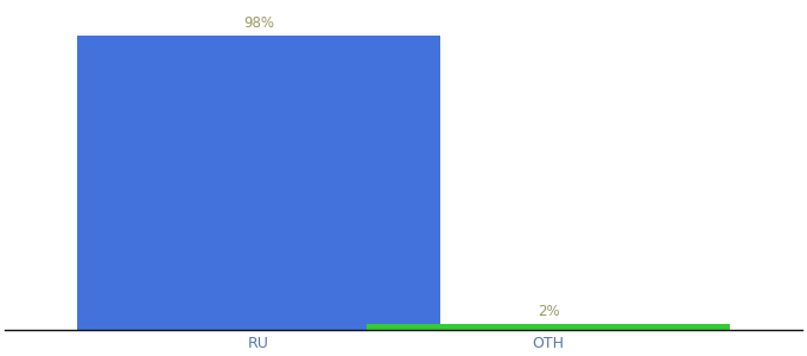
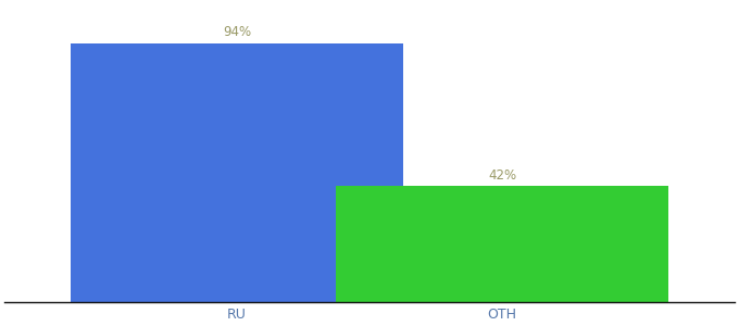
RU: 98% -> 94%
OTH: 2% -> 42%
